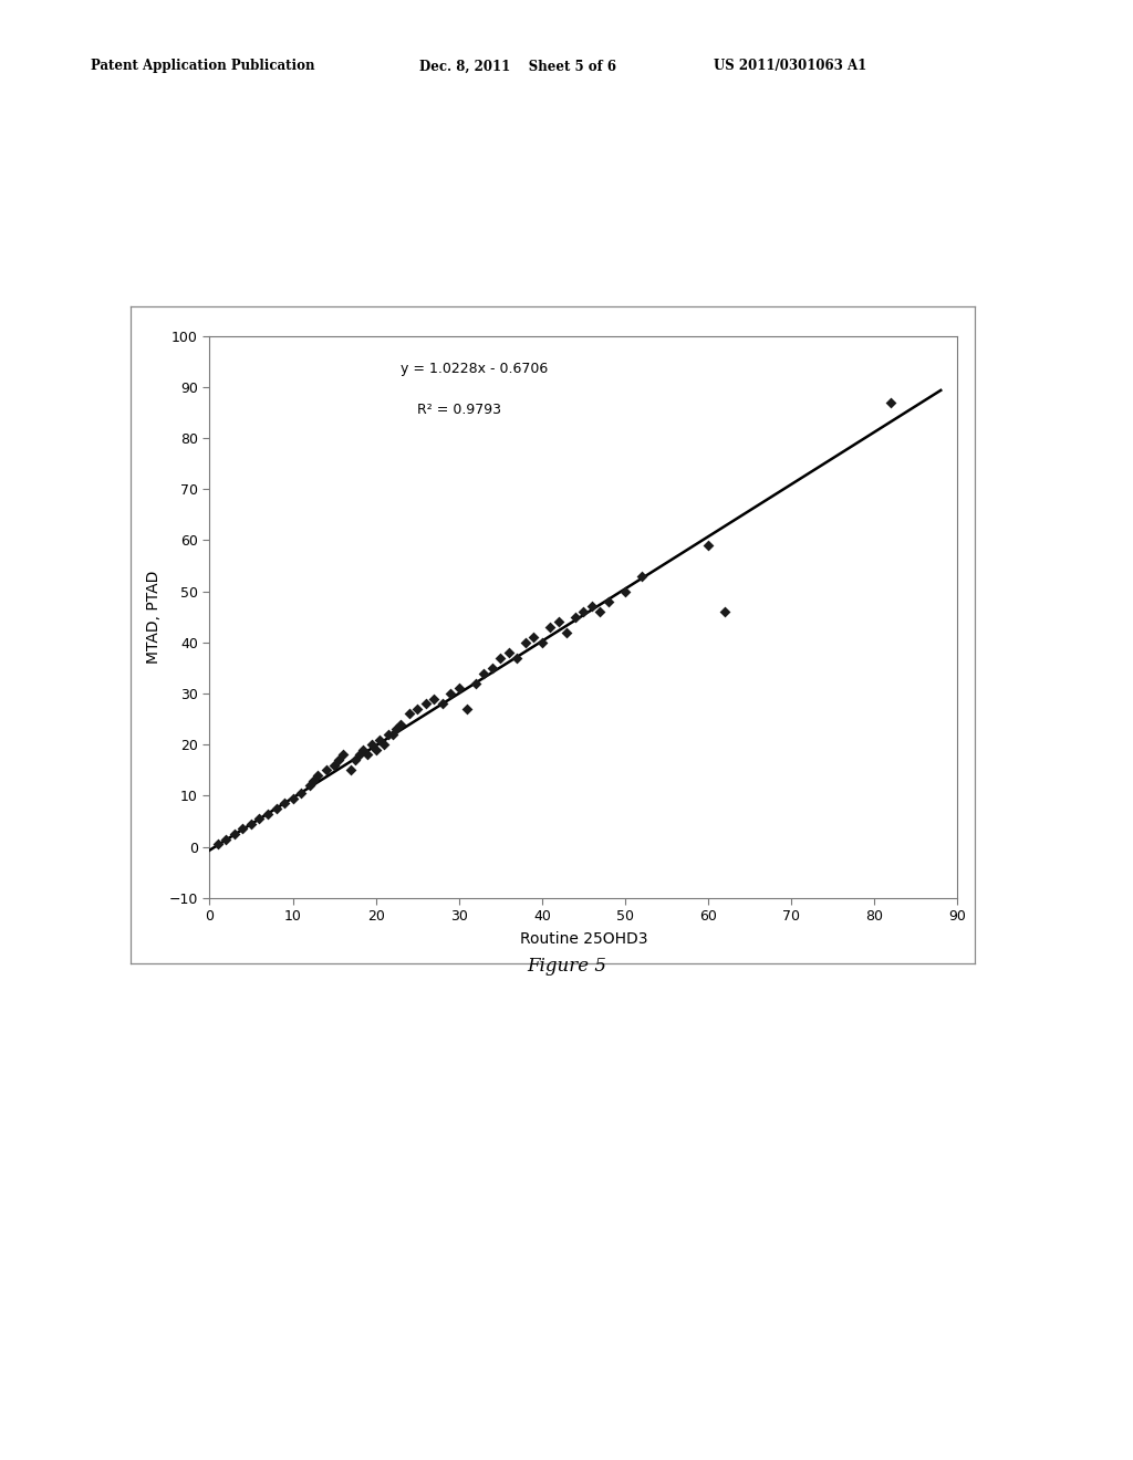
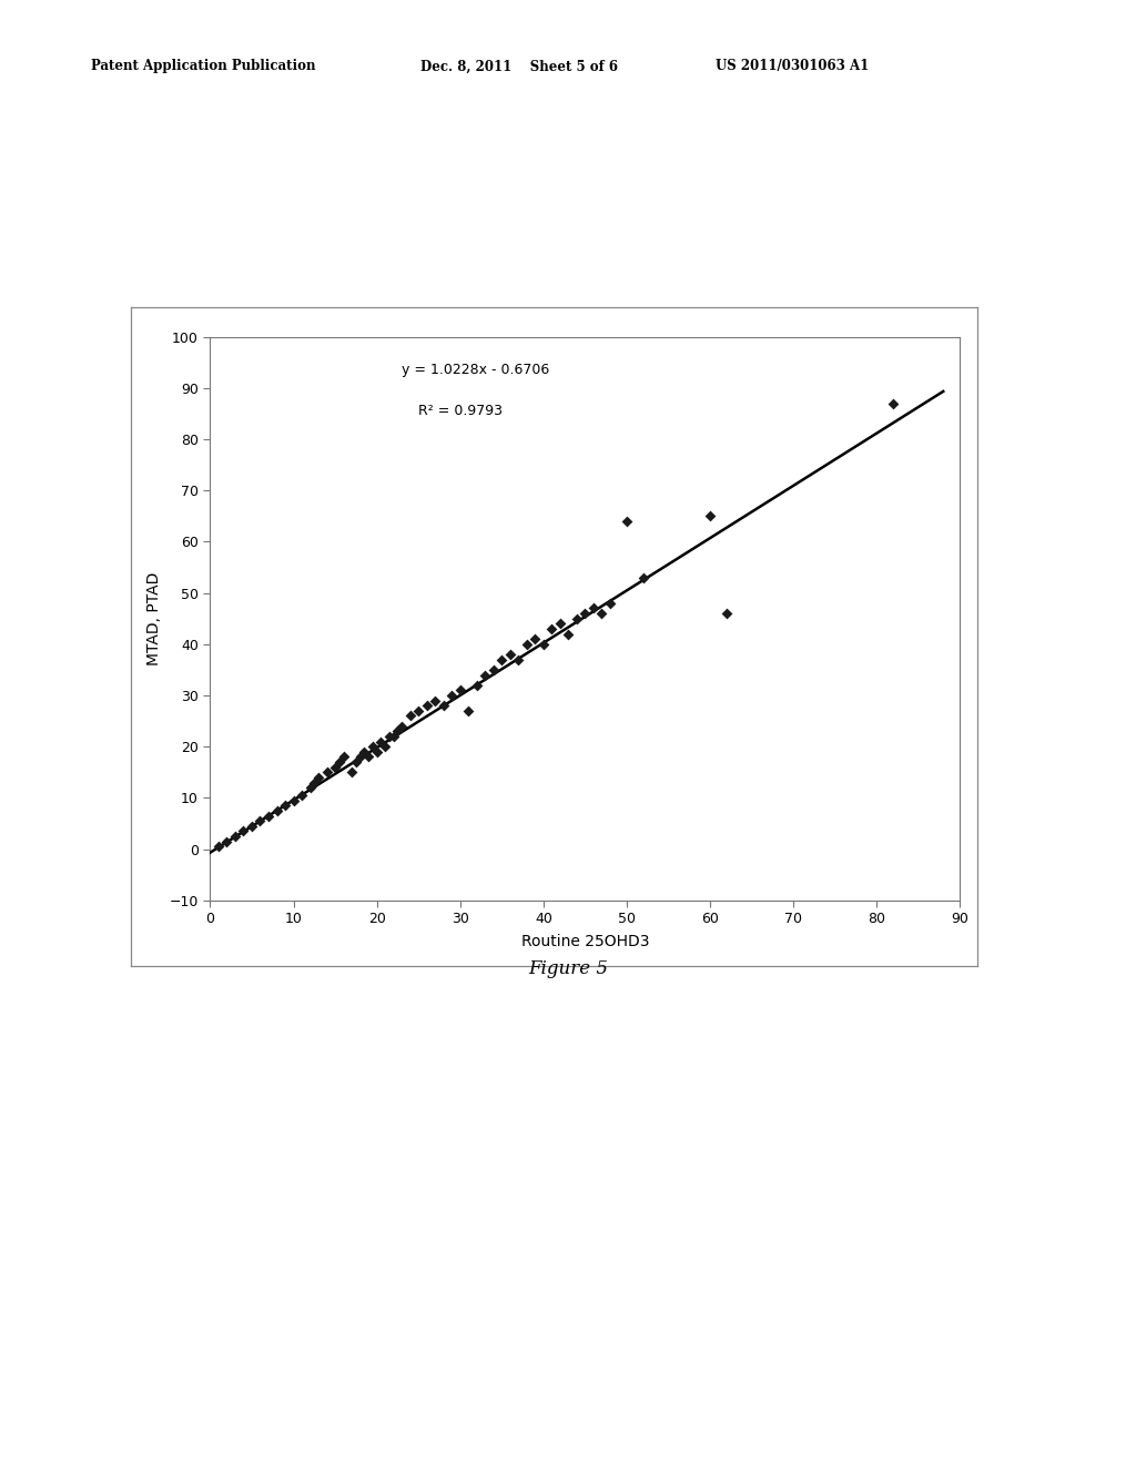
50: 50.0 -> 64.0
60: 59.0 -> 65.0
